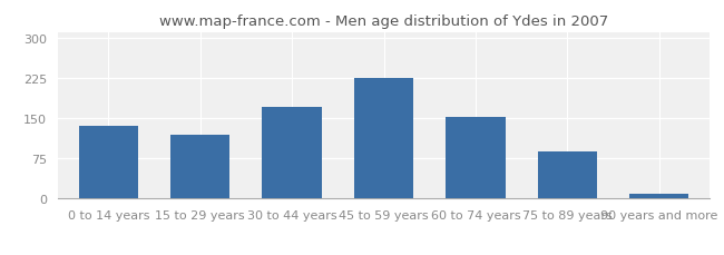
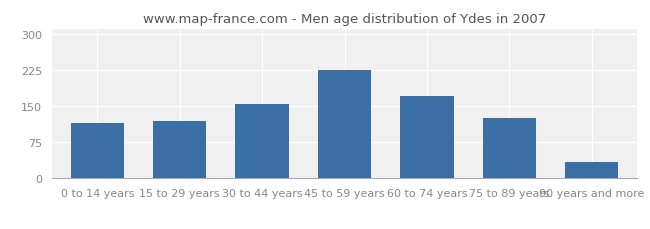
0 to 14 years: 135 -> 115
30 to 44 years: 170 -> 155
60 to 74 years: 153 -> 170
75 to 89 years: 88 -> 125
90 years and more: 10 -> 35
